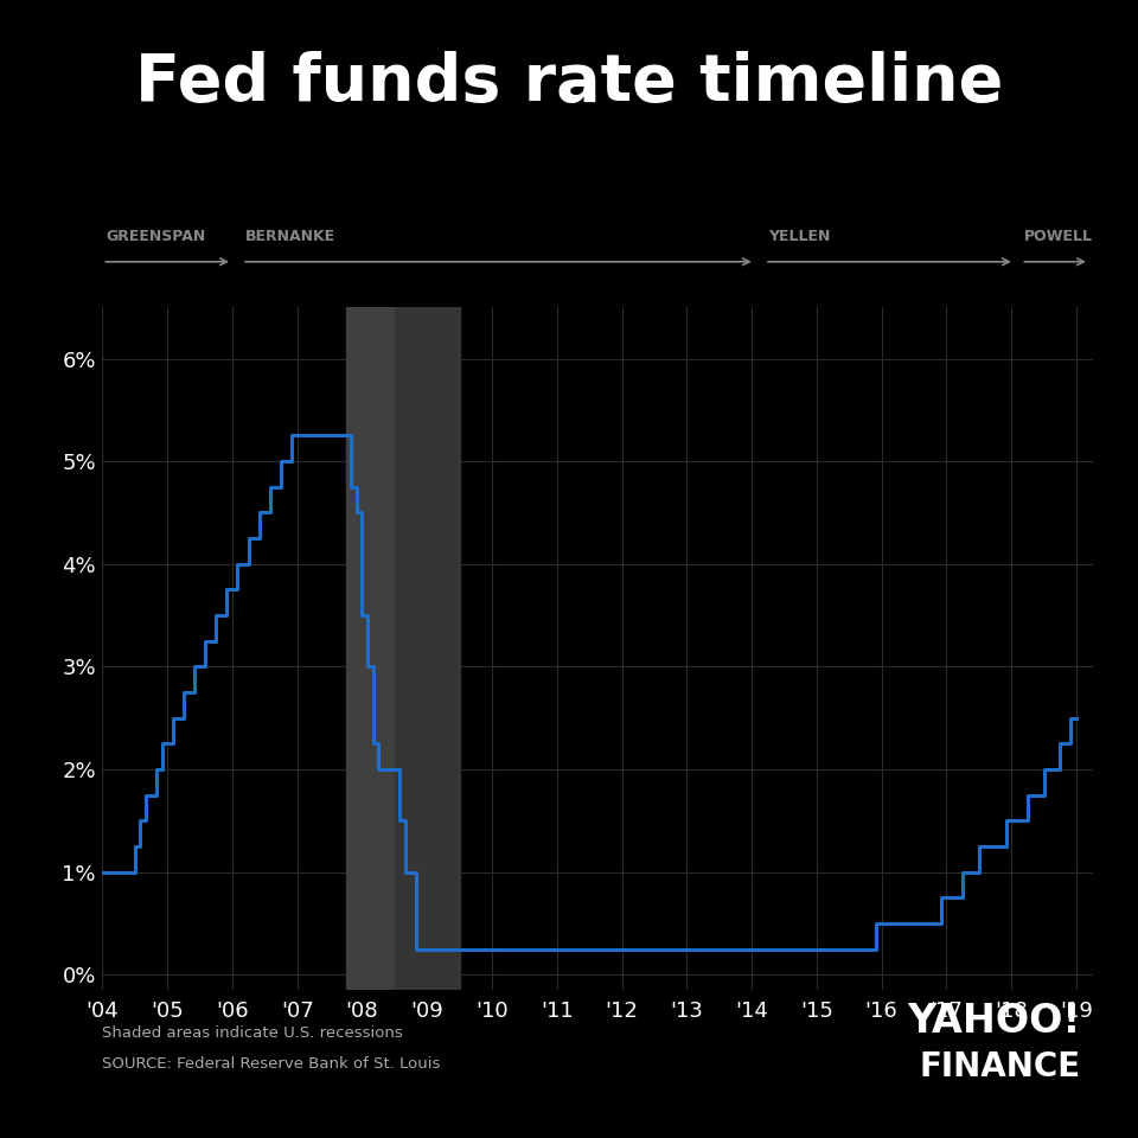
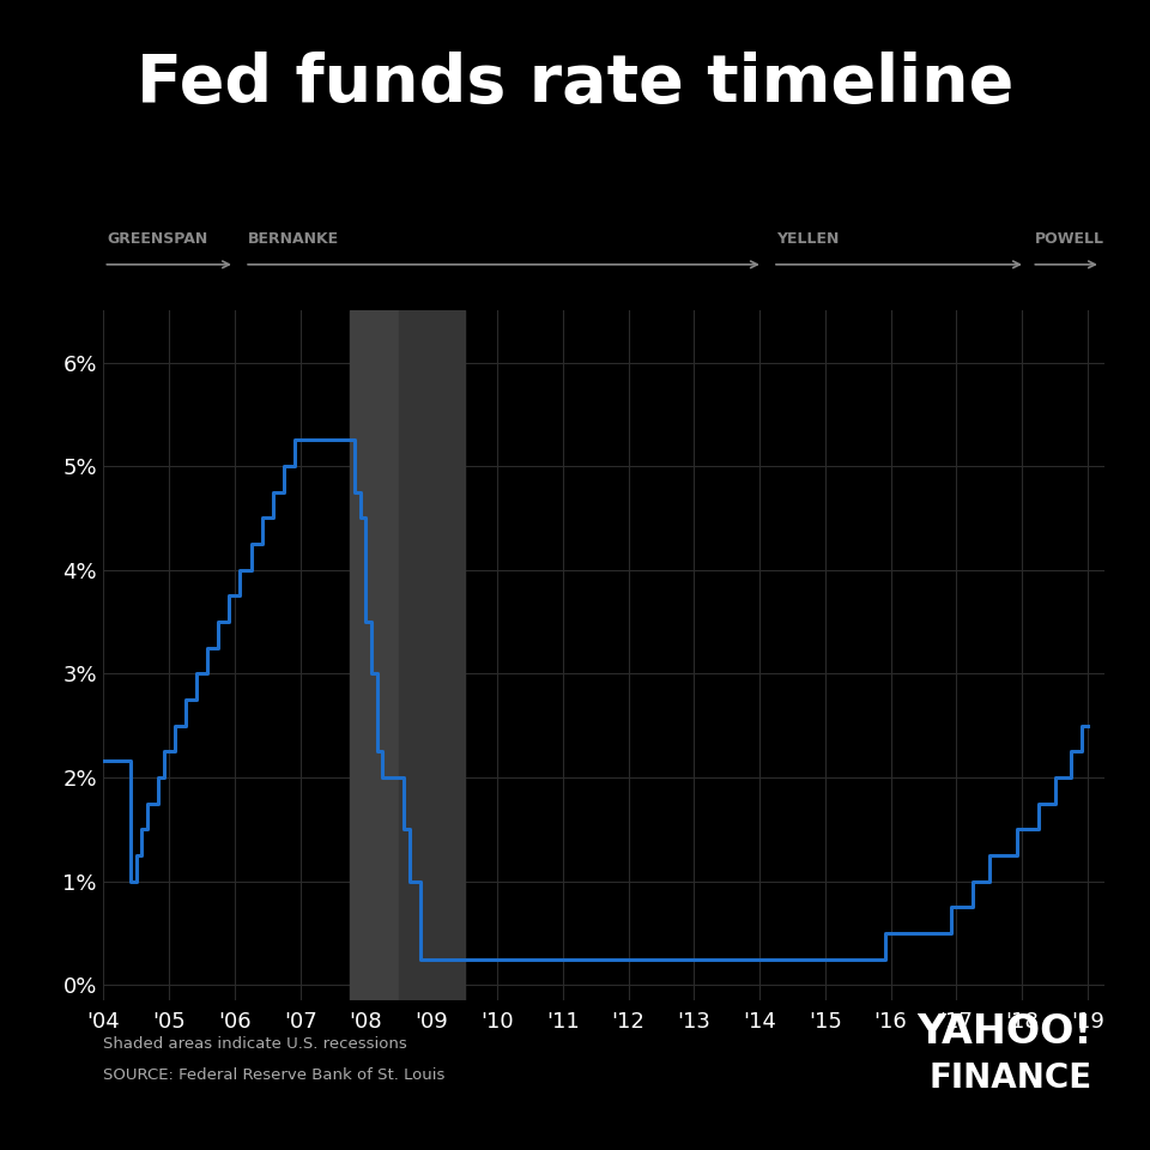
'04: 1.00% -> 2.16%
